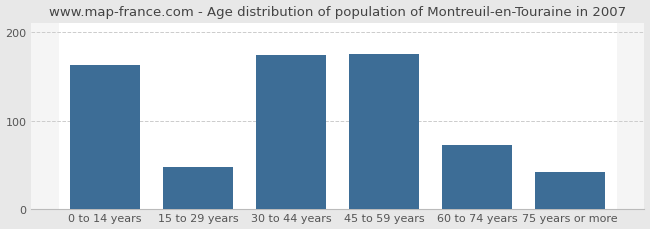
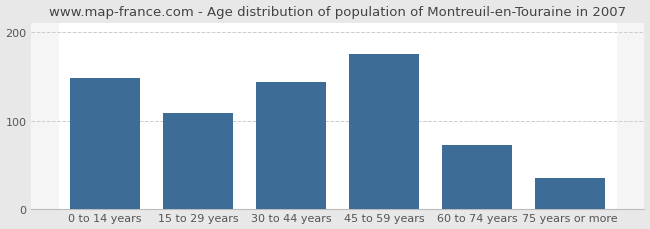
0 to 14 years: 162 -> 148
15 to 29 years: 48 -> 108
30 to 44 years: 174 -> 143
75 years or more: 42 -> 35
